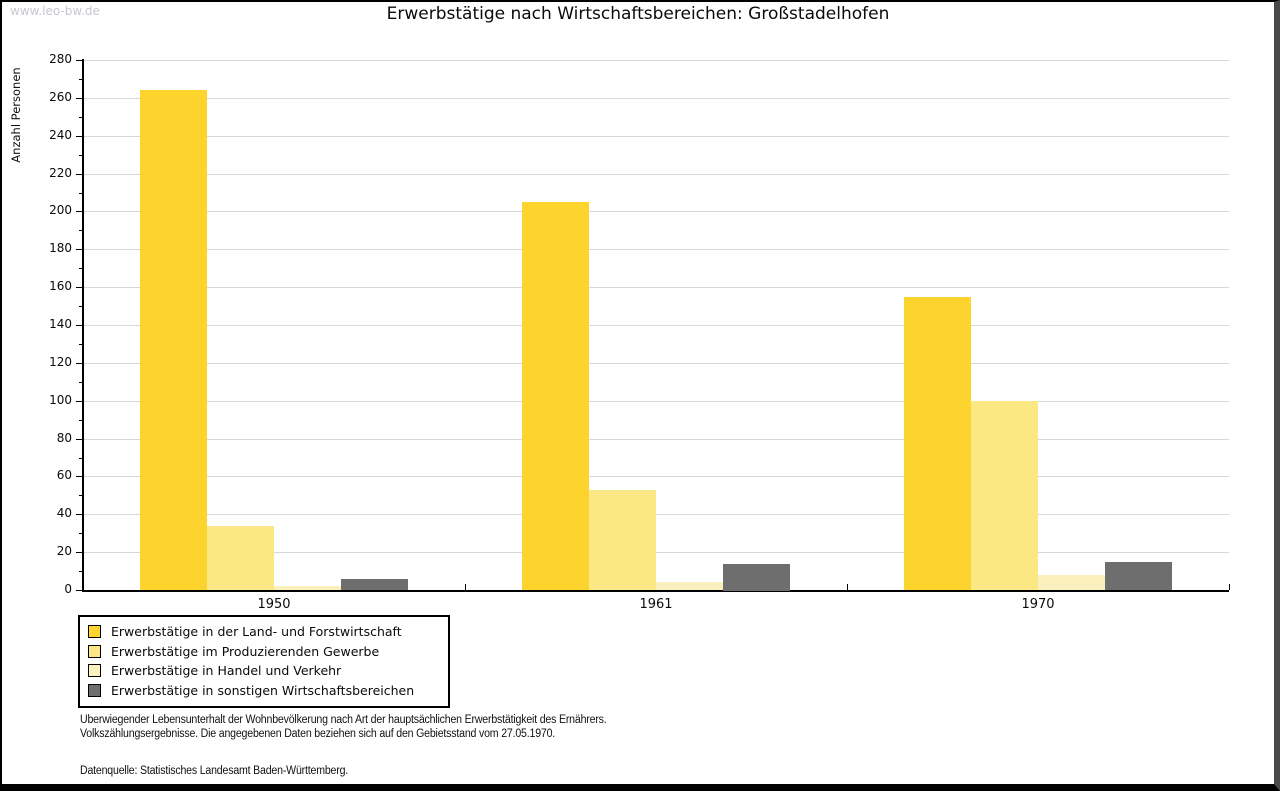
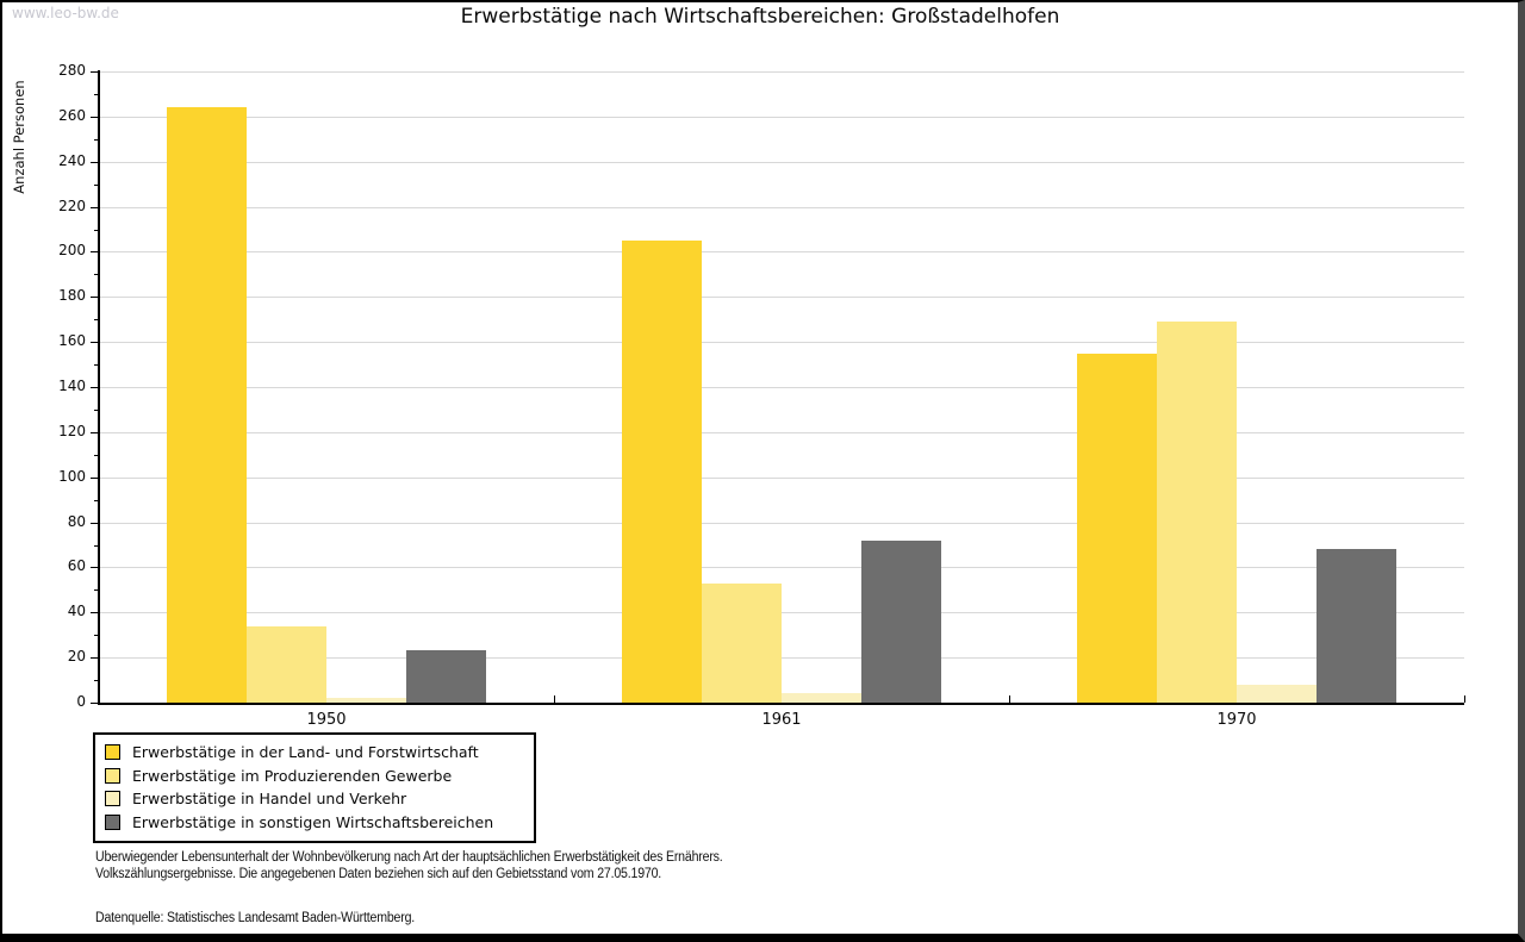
Erwerbstätige in sonstigen Wirtschaftsbereichen/1950: 6 -> 23
Erwerbstätige in sonstigen Wirtschaftsbereichen/1961: 14 -> 72
Erwerbstätige im Produzierenden Gewerbe/1970: 100 -> 169
Erwerbstätige in sonstigen Wirtschaftsbereichen/1970: 15 -> 68
